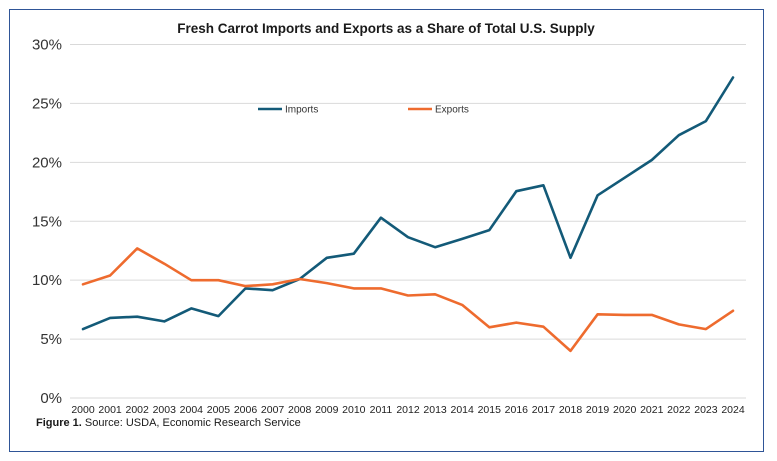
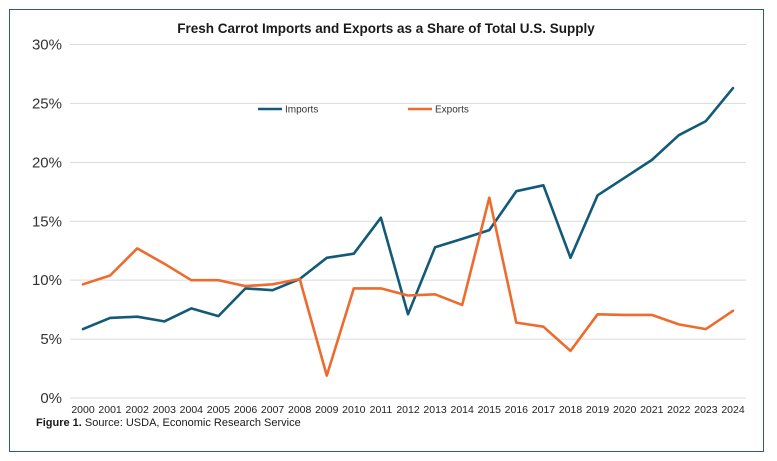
Exports/2009: 9.8% -> 1.9%
Imports/2012: 13.7% -> 7.1%
Exports/2015: 6.0% -> 17.0%
Imports/2024: 27.2% -> 26.3%
